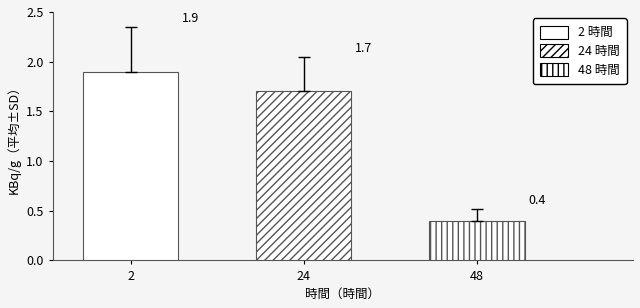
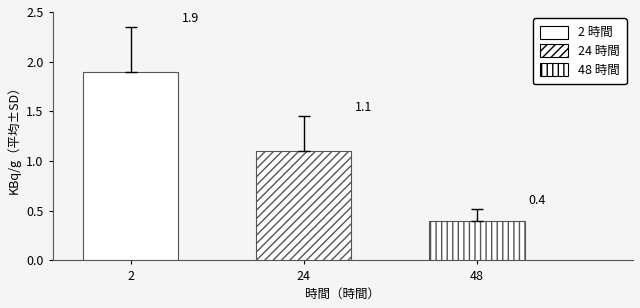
24: 1.7 -> 1.1
